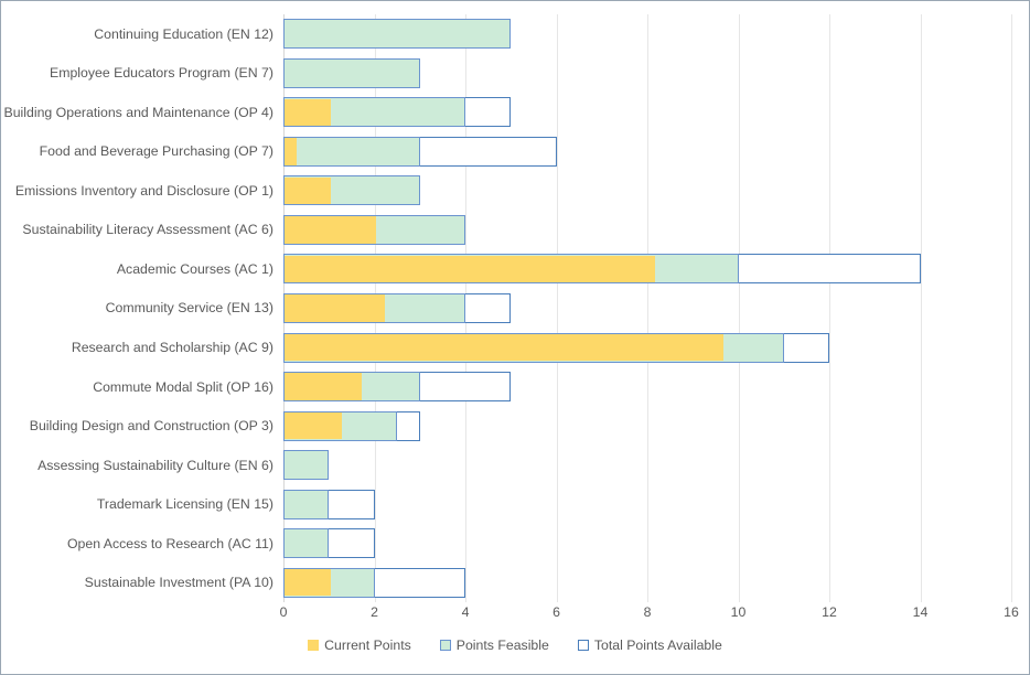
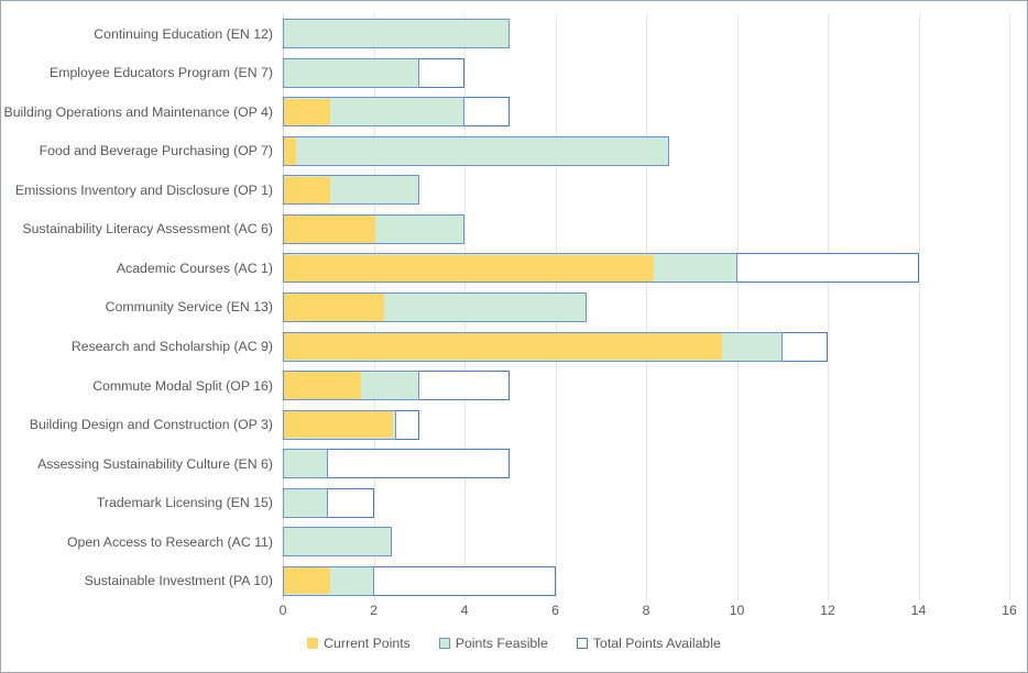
Total Points Available/Employee Educators Program (EN 7): 3 -> 4
Points Feasible/Food and Beverage Purchasing (OP 7): 3.0 -> 8.5
Points Feasible/Community Service (EN 13): 4.0 -> 6.7
Current Points/Building Design and Construction (OP 3): 1.2 -> 2.4
Total Points Available/Assessing Sustainability Culture (EN 6): 1 -> 5
Points Feasible/Open Access to Research (AC 11): 1.0 -> 2.4
Total Points Available/Sustainable Investment (PA 10): 4 -> 6
